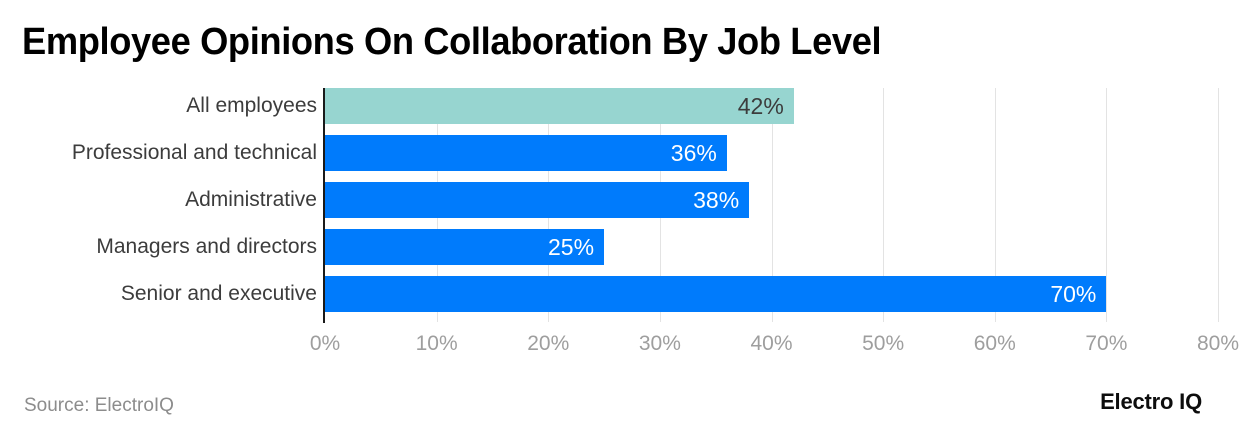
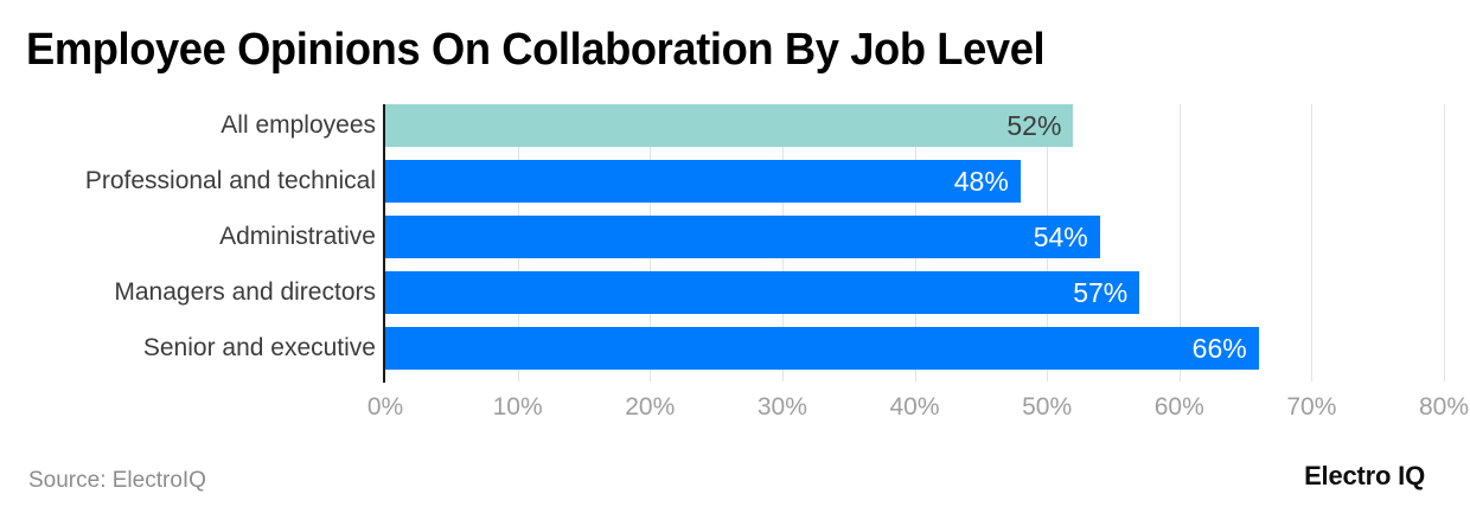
All employees: 42% -> 52%
Professional and technical: 36% -> 48%
Administrative: 38% -> 54%
Managers and directors: 25% -> 57%
Senior and executive: 70% -> 66%
